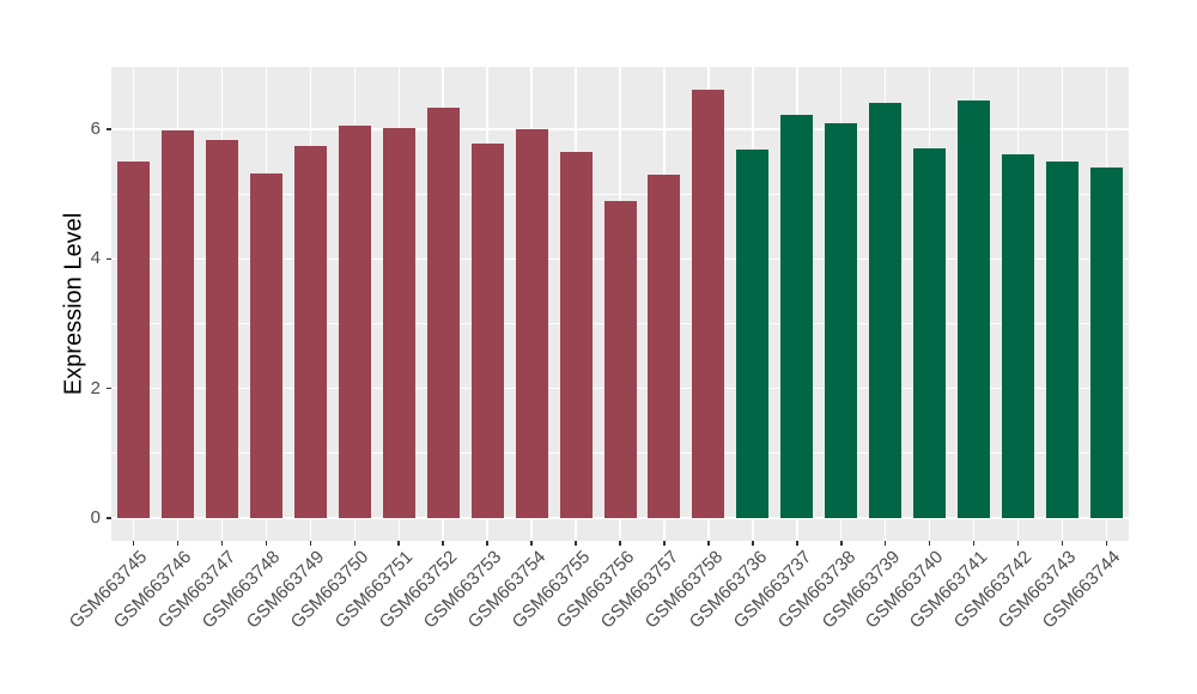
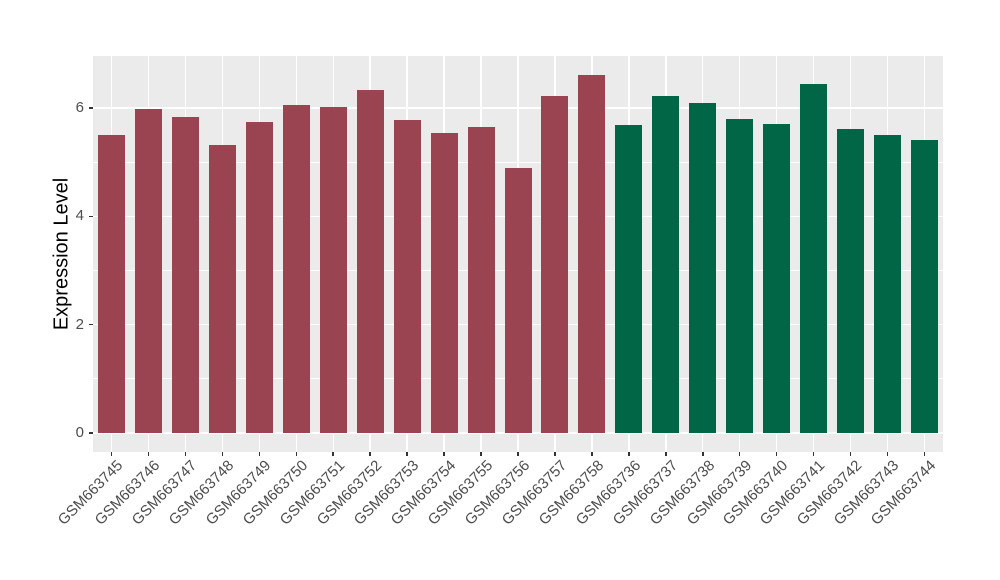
GSM663754: 6.0 -> 5.5
GSM663757: 5.3 -> 6.2
GSM663739: 6.4 -> 5.8
